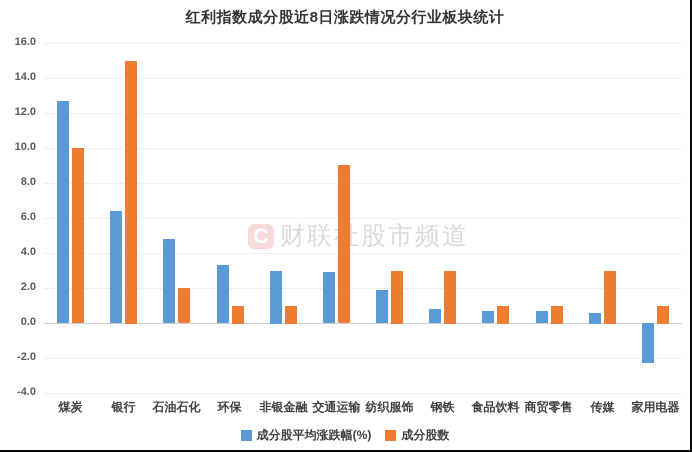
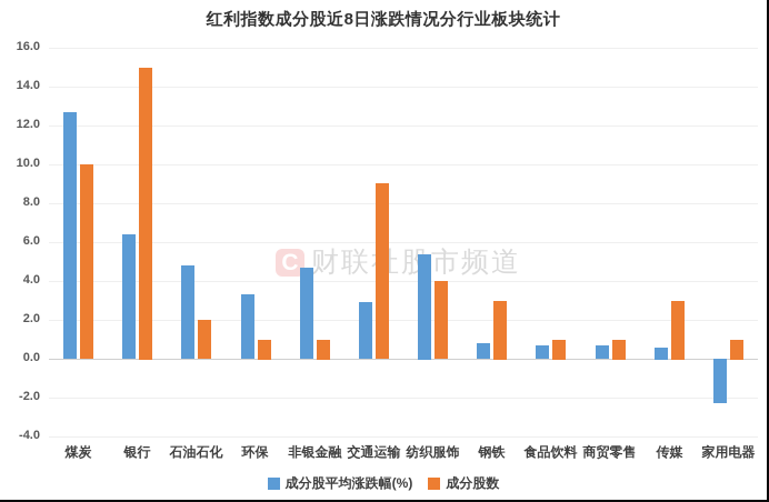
成分股平均涨跌幅(%)/非银金融: 3.0 -> 4.7
成分股平均涨跌幅(%)/纺织服饰: 1.9 -> 5.4
成分股数/纺织服饰: 3 -> 4
